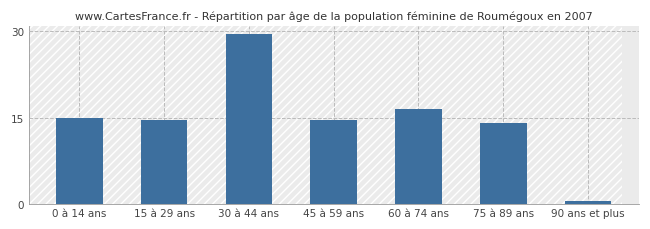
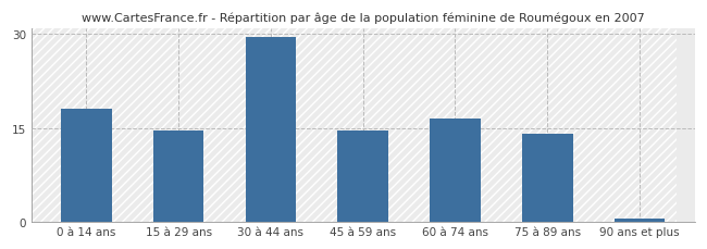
0 à 14 ans: 15.0 -> 18.0
